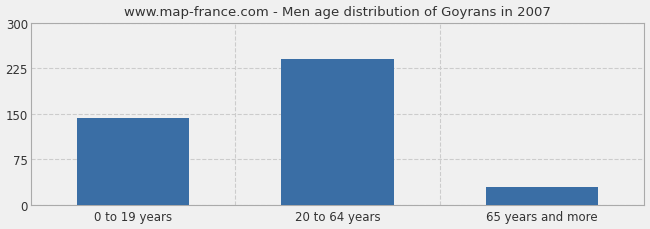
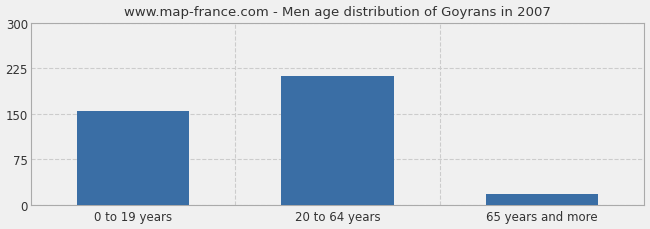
0 to 19 years: 144 -> 154
20 to 64 years: 240 -> 212
65 years and more: 30 -> 18
